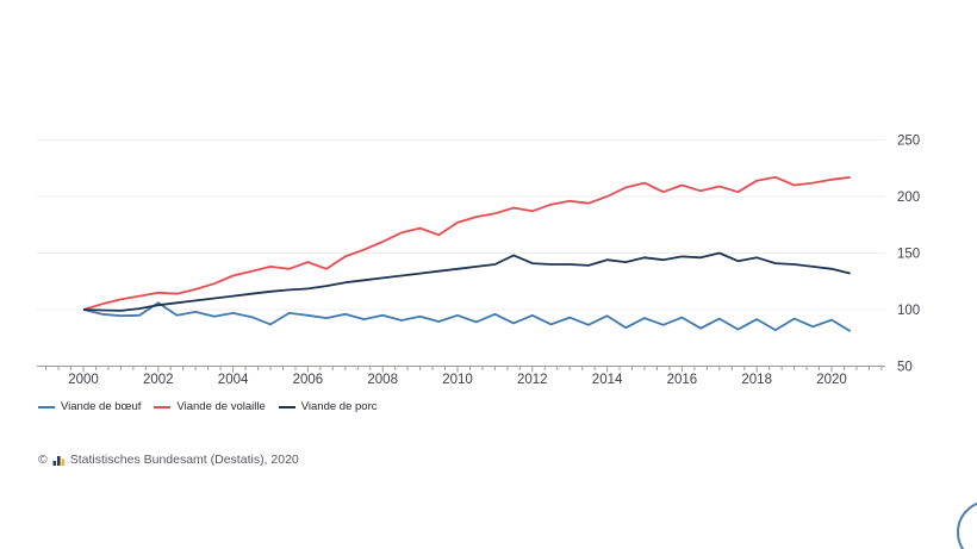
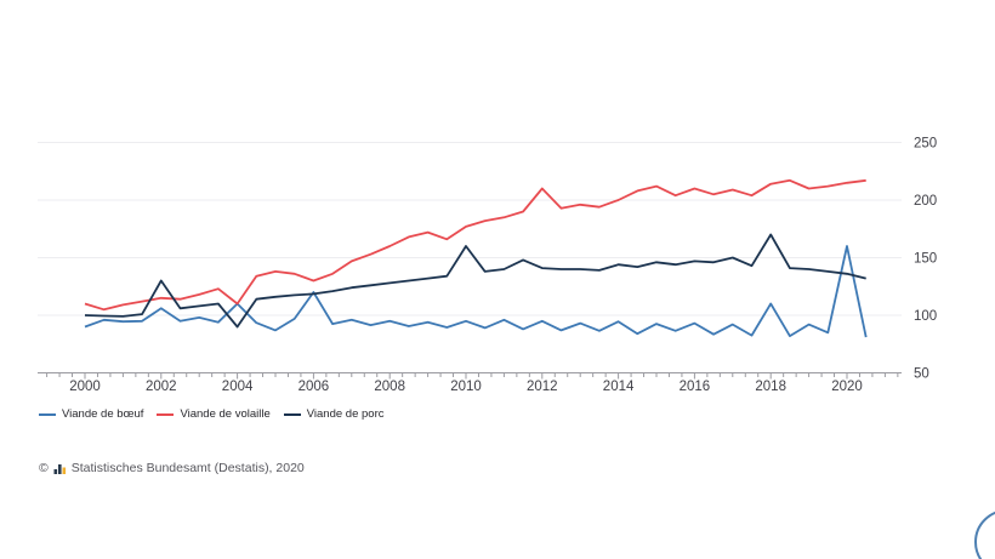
Viande de bœuf/2000: 100 -> 90
Viande de volaille/2000: 100 -> 110
Viande de porc/2002: 100 -> 130
Viande de bœuf/2004: 100 -> 110
Viande de volaille/2004: 130 -> 110
Viande de porc/2004: 110 -> 90
Viande de bœuf/2006: 100 -> 120
Viande de volaille/2006: 140 -> 130
Viande de porc/2010: 140 -> 160
Viande de volaille/2012: 190 -> 210
Viande de bœuf/2018: 90 -> 110
Viande de porc/2018: 150 -> 170
Viande de bœuf/2020: 90 -> 160
